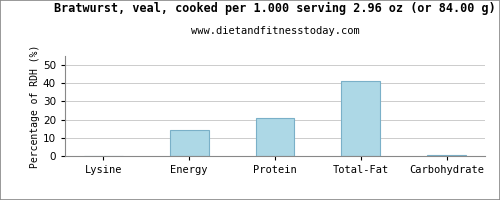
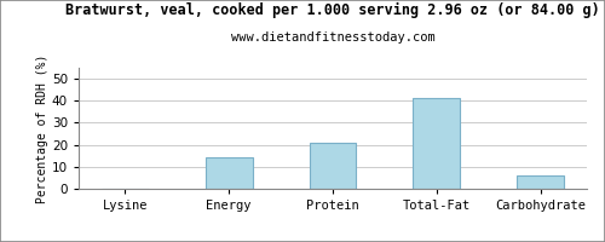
Carbohydrate: 0 -> 6
